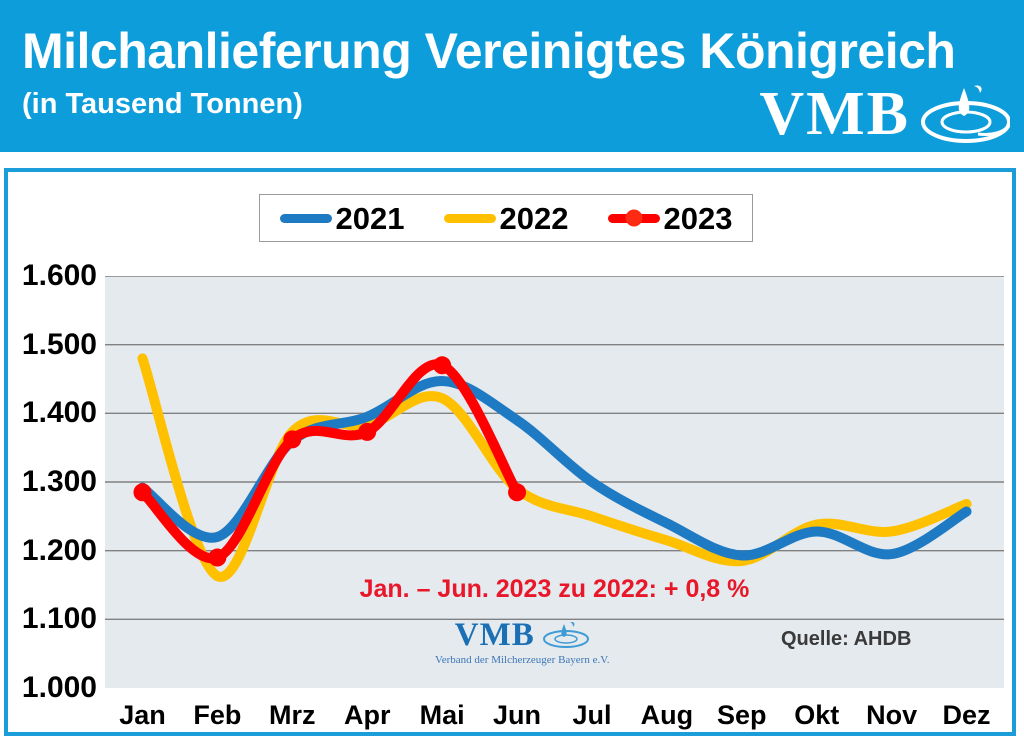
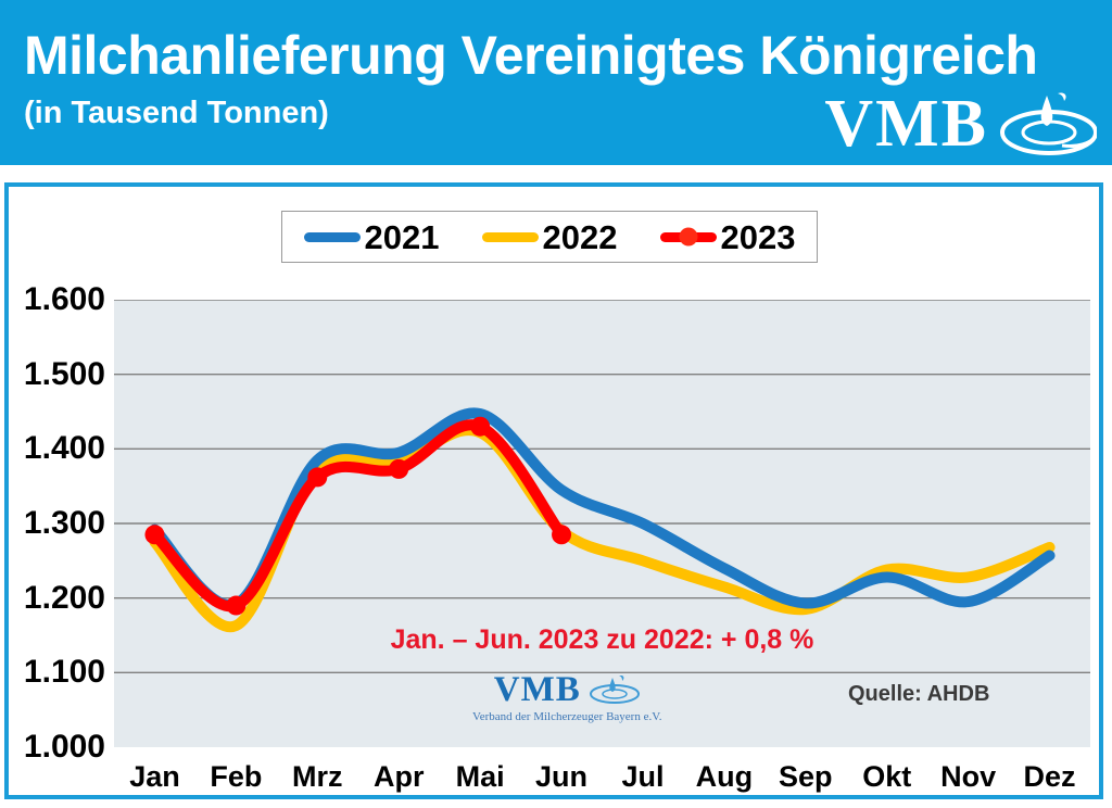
2022/Jan: 1480 -> 1280
2021/Feb: 1220 -> 1190
2021/Mrz: 1360 -> 1380
2023/Mai: 1470 -> 1430
2021/Jun: 1390 -> 1340
